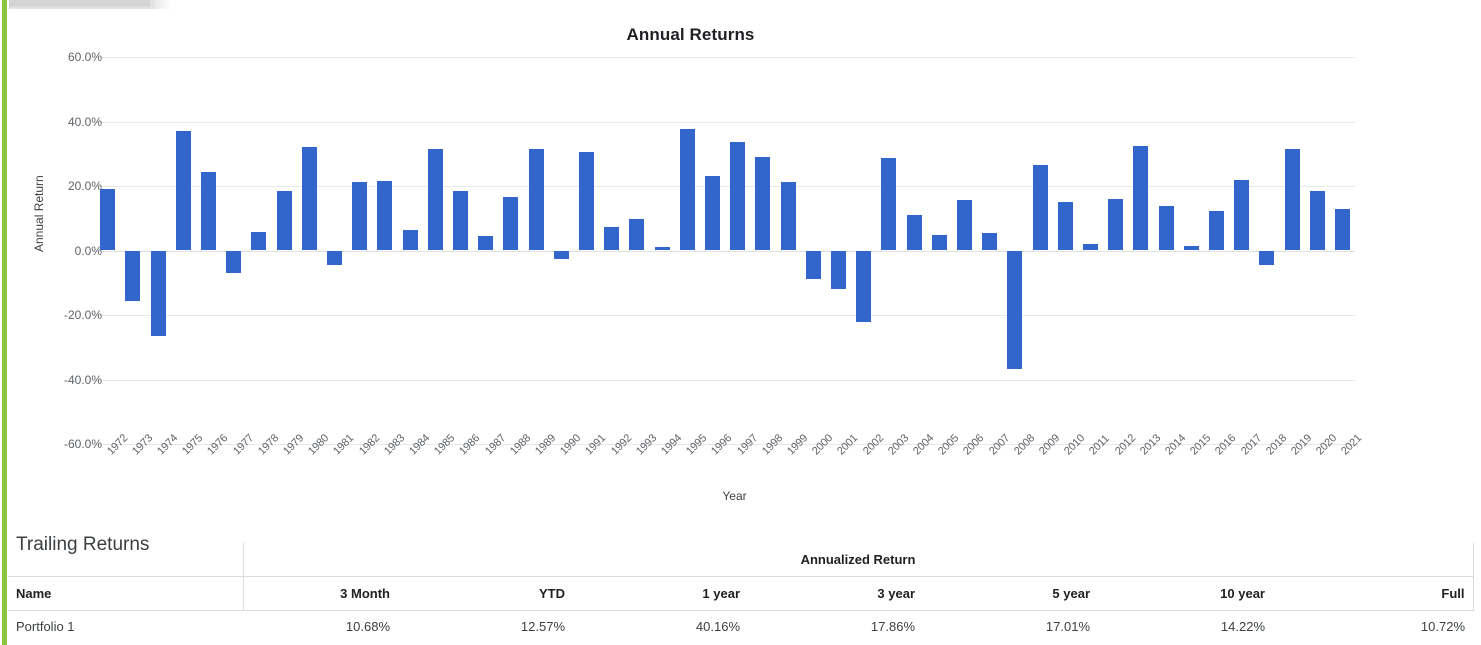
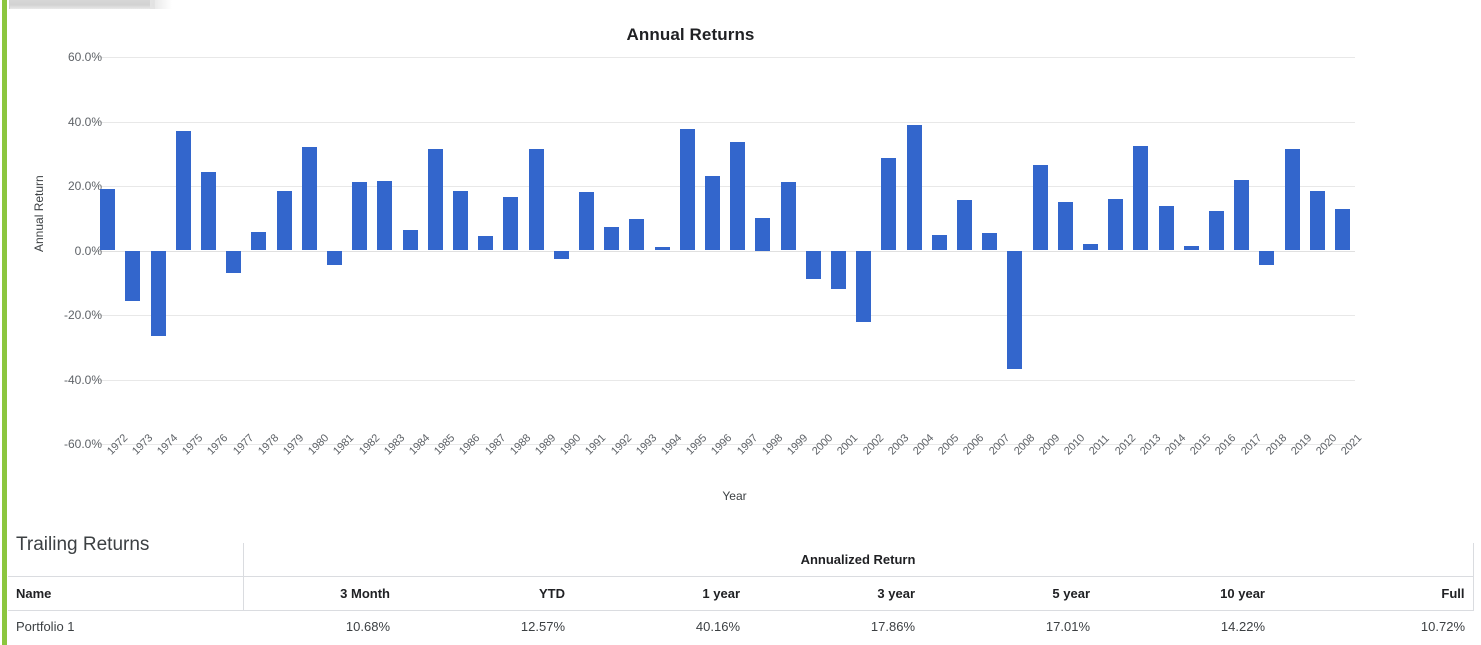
1991: 31% -> 18%
1998: 29% -> 10%
2004: 11% -> 39%
